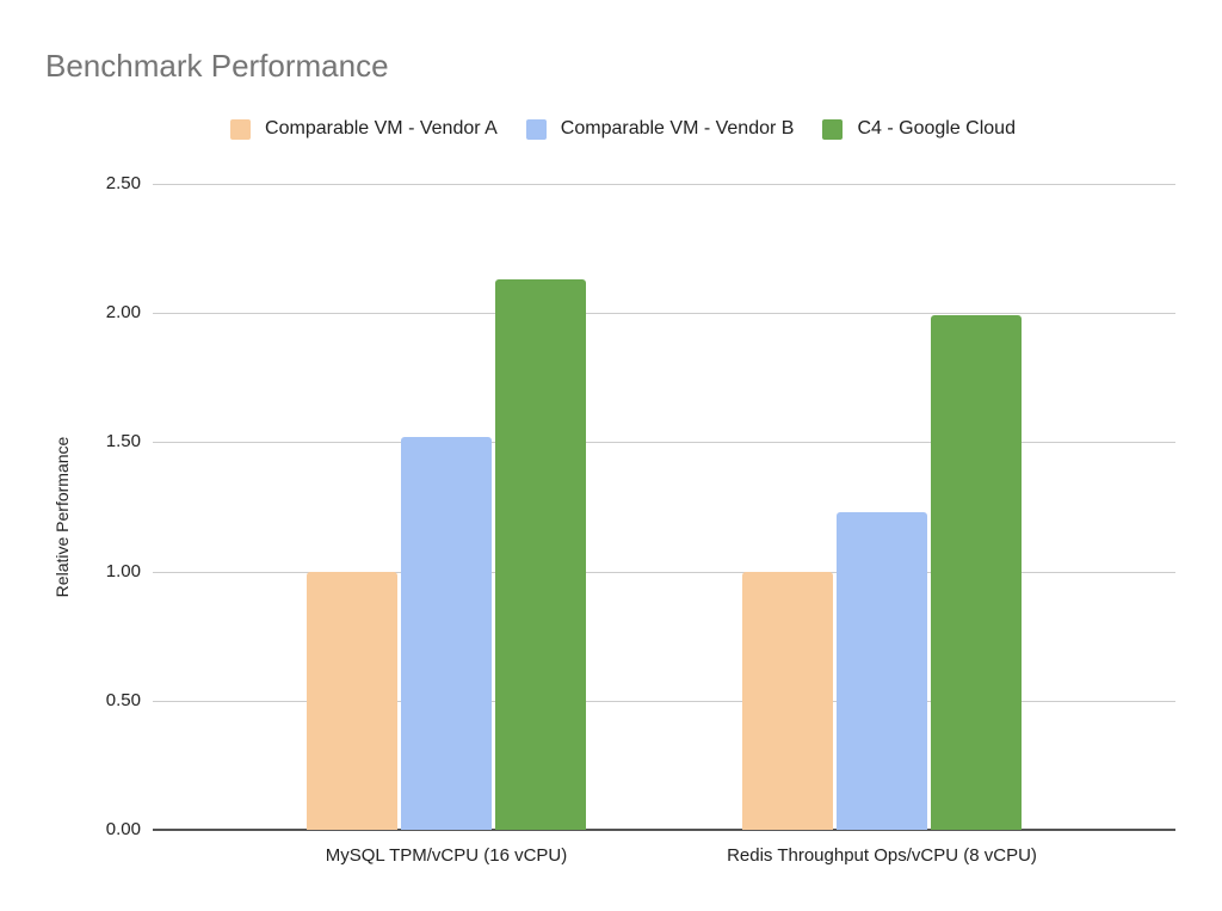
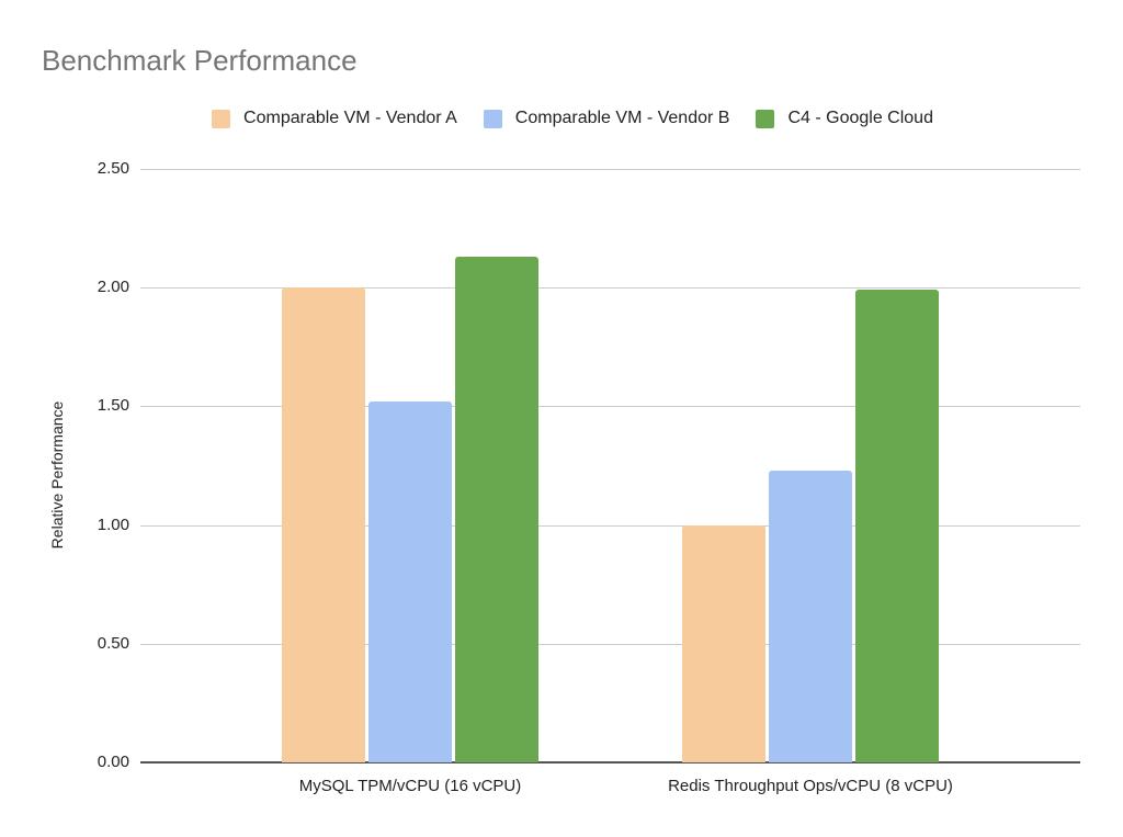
Comparable VM - Vendor A/MySQL TPM/vCPU (16 vCPU): 1 -> 2
